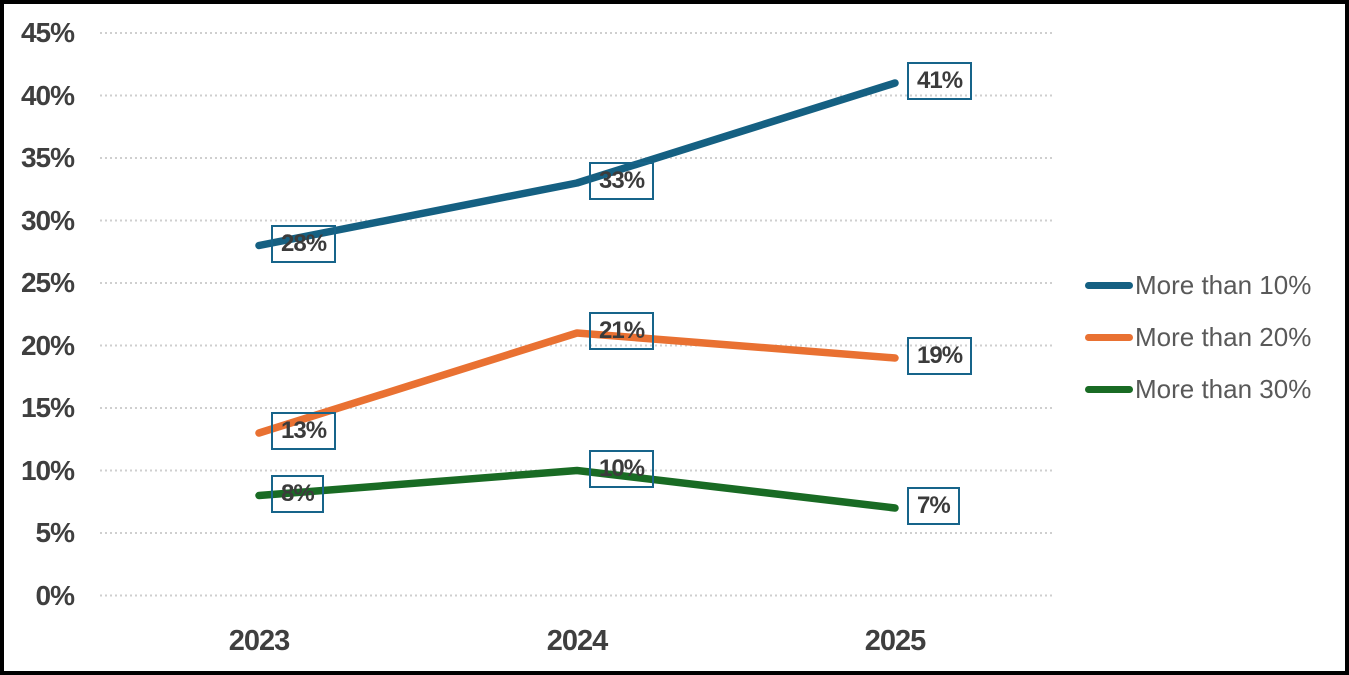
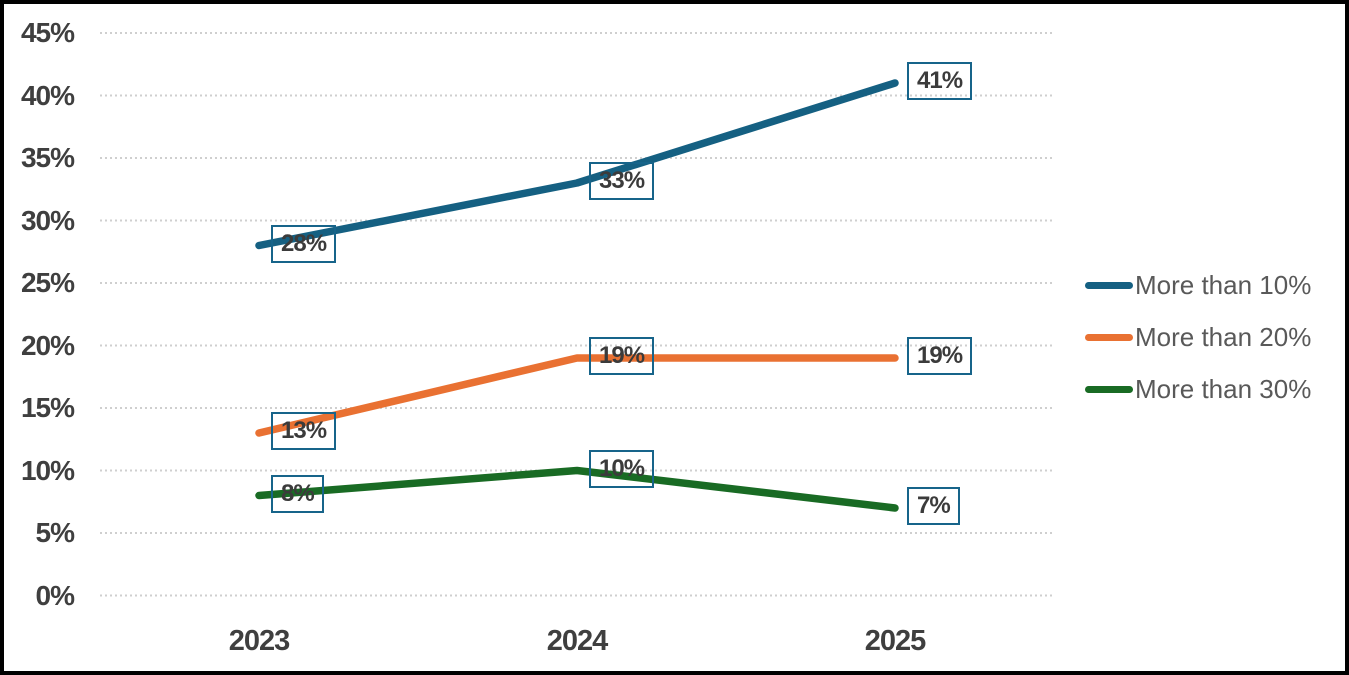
More than 20%/2024: 21% -> 19%
